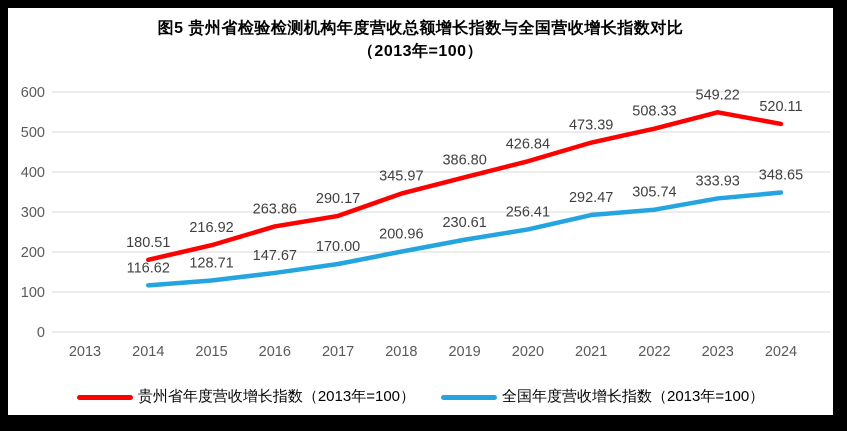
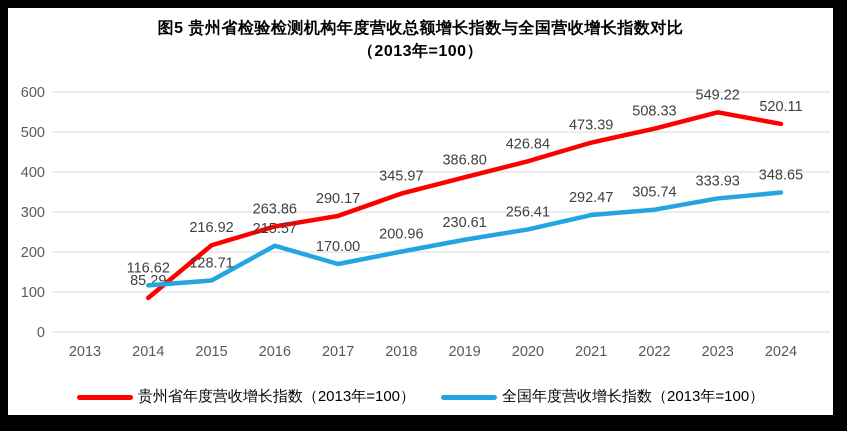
贵州省年度营收增长指数（2013年=100）/2014: 180.51 -> 85.29
全国年度营收增长指数（2013年=100）/2016: 147.67 -> 215.57
